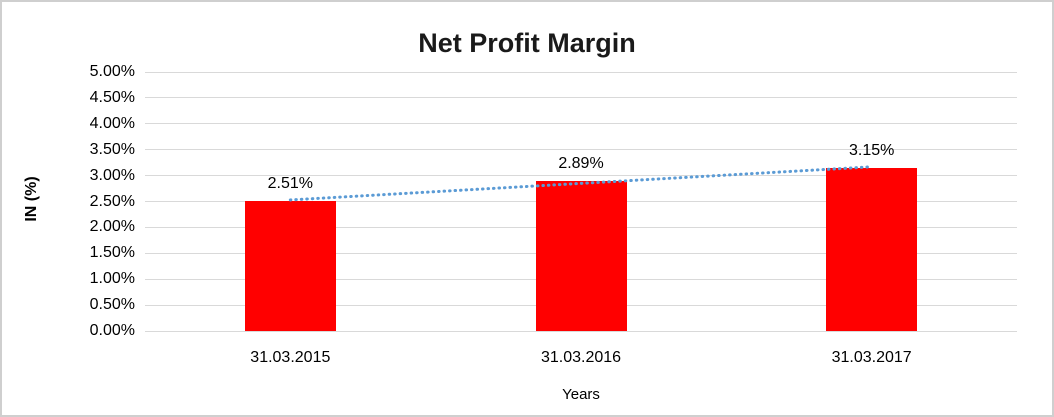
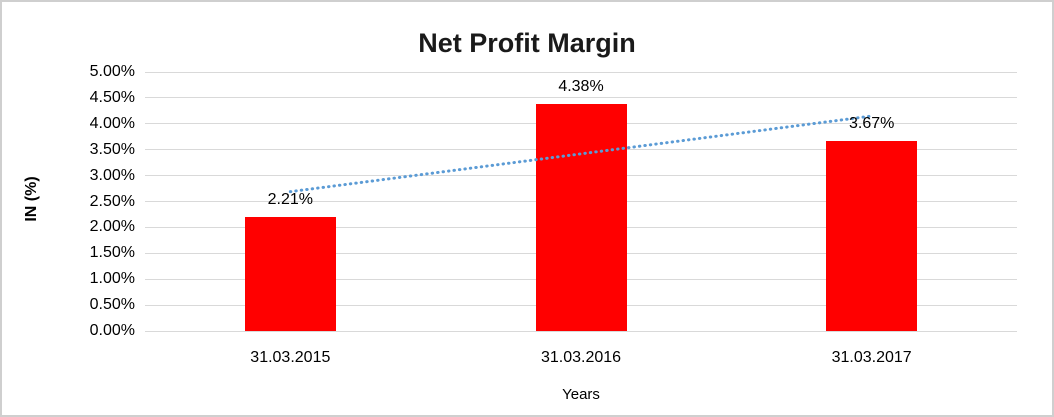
31.03.2015: 2.51% -> 2.21%
31.03.2016: 2.89% -> 4.38%
31.03.2017: 3.15% -> 3.67%
